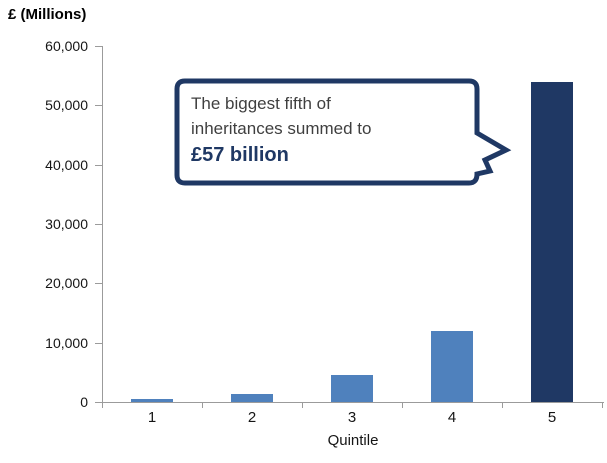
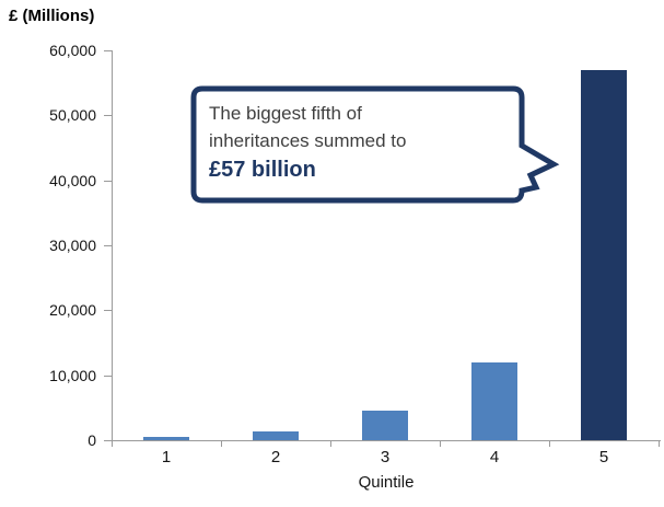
5: 54000 -> 57000
